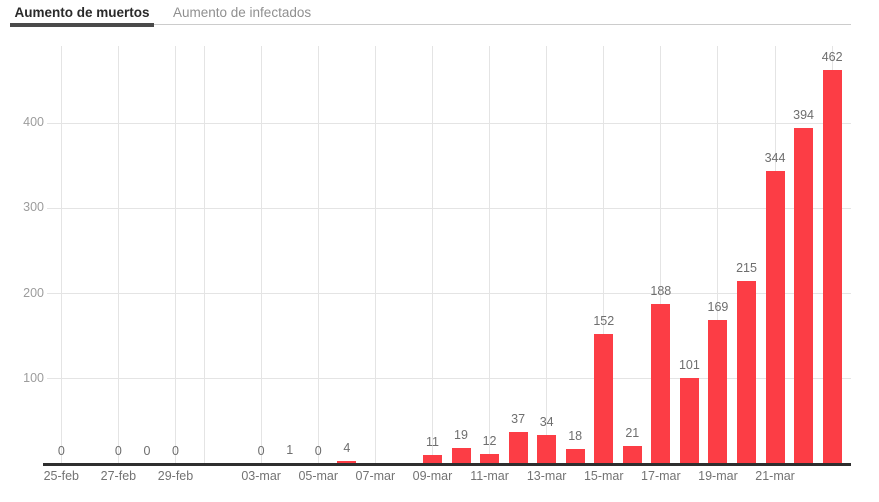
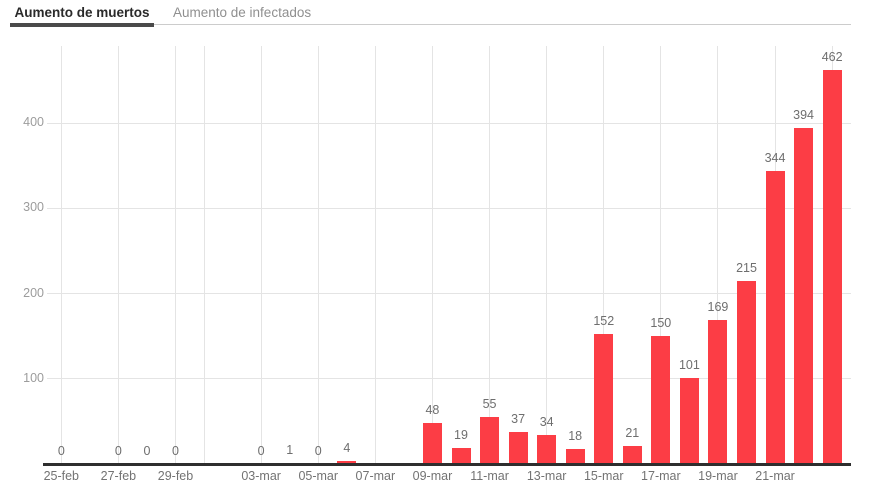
09-mar: 11 -> 48
11-mar: 12 -> 55
17-mar: 188 -> 150
